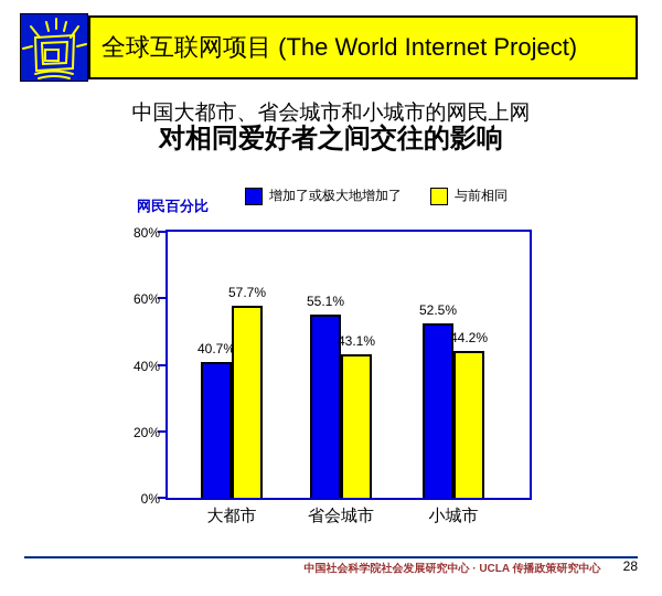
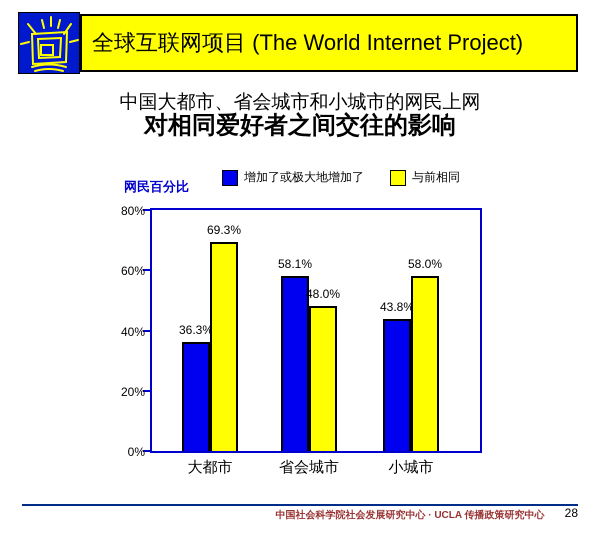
增加了或极大地增加了/大都市: 40.7% -> 36.3%
与前相同/大都市: 57.7% -> 69.3%
增加了或极大地增加了/省会城市: 55.1% -> 58.1%
与前相同/省会城市: 43.1% -> 48.0%
增加了或极大地增加了/小城市: 52.5% -> 43.8%
与前相同/小城市: 44.2% -> 58.0%
